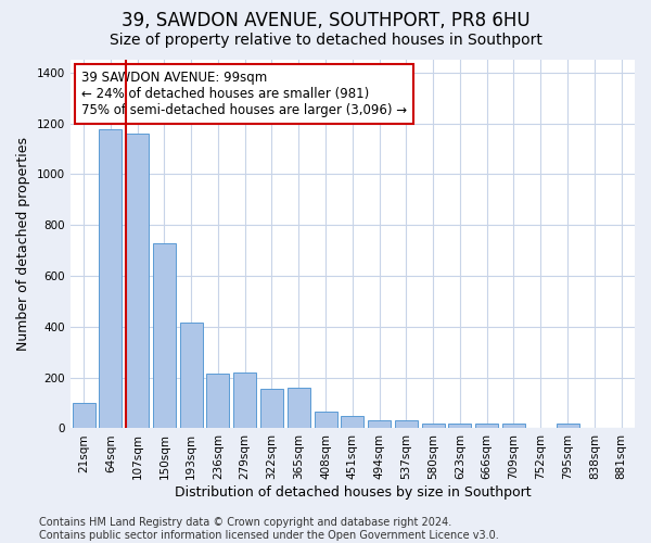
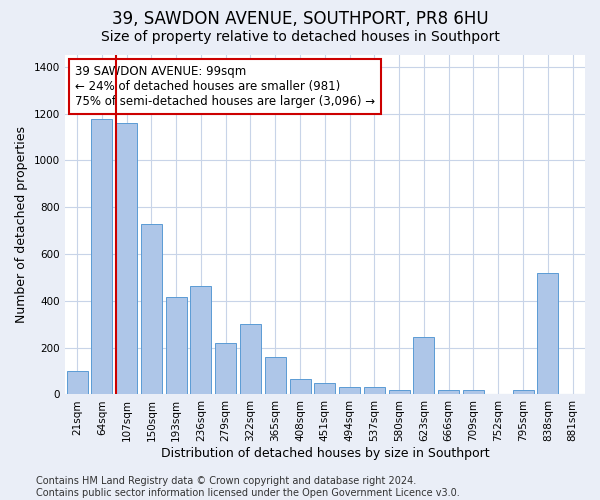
236sqm: 215 -> 465
322sqm: 155 -> 300
623sqm: 17 -> 245
838sqm: 3 -> 520
